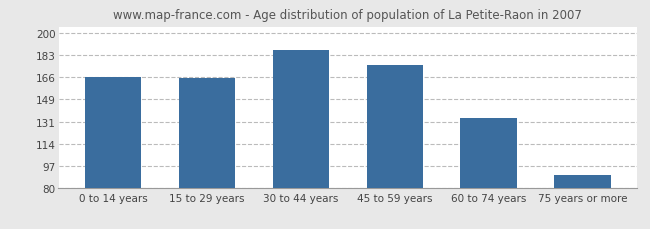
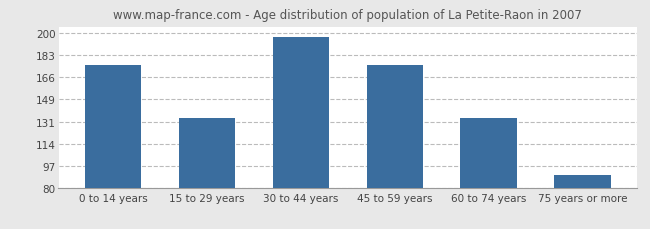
0 to 14 years: 166 -> 175
15 to 29 years: 165 -> 134
30 to 44 years: 187 -> 197
